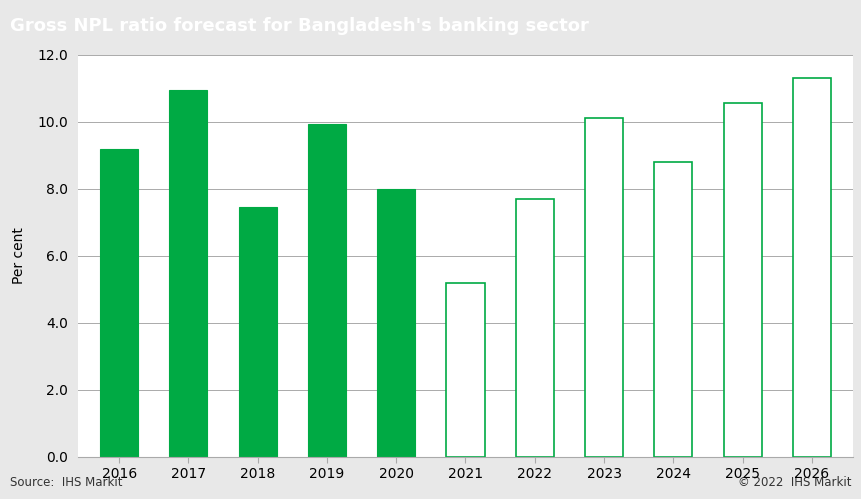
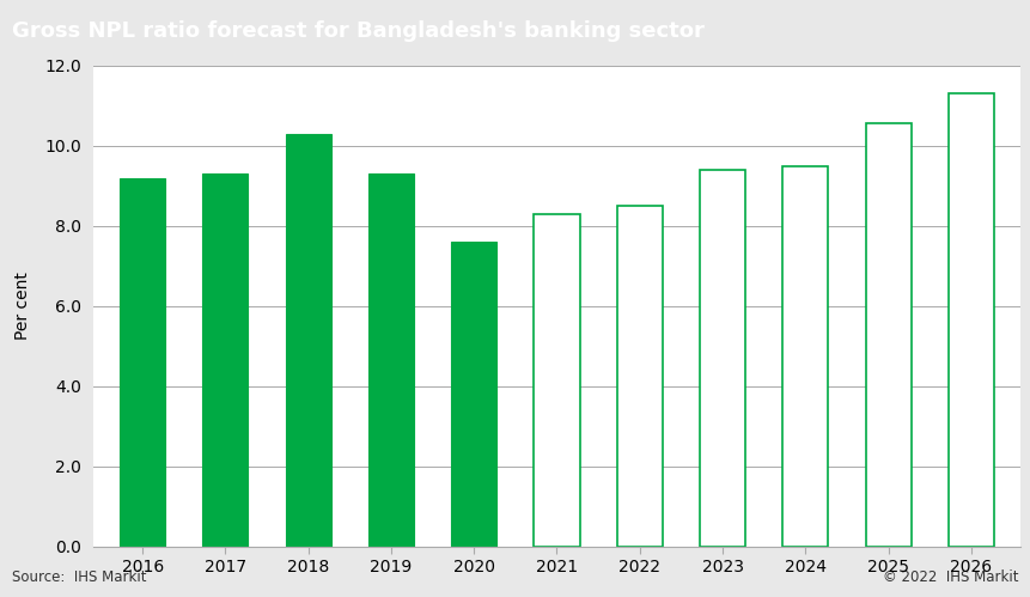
2017: 10.95 -> 9.30
2018: 7.45 -> 10.30
2019: 9.95 -> 9.30
2020: 8.00 -> 7.60
2021: 5.20 -> 8.30
2022: 7.70 -> 8.50
2023: 10.10 -> 9.40
2024: 8.80 -> 9.50
